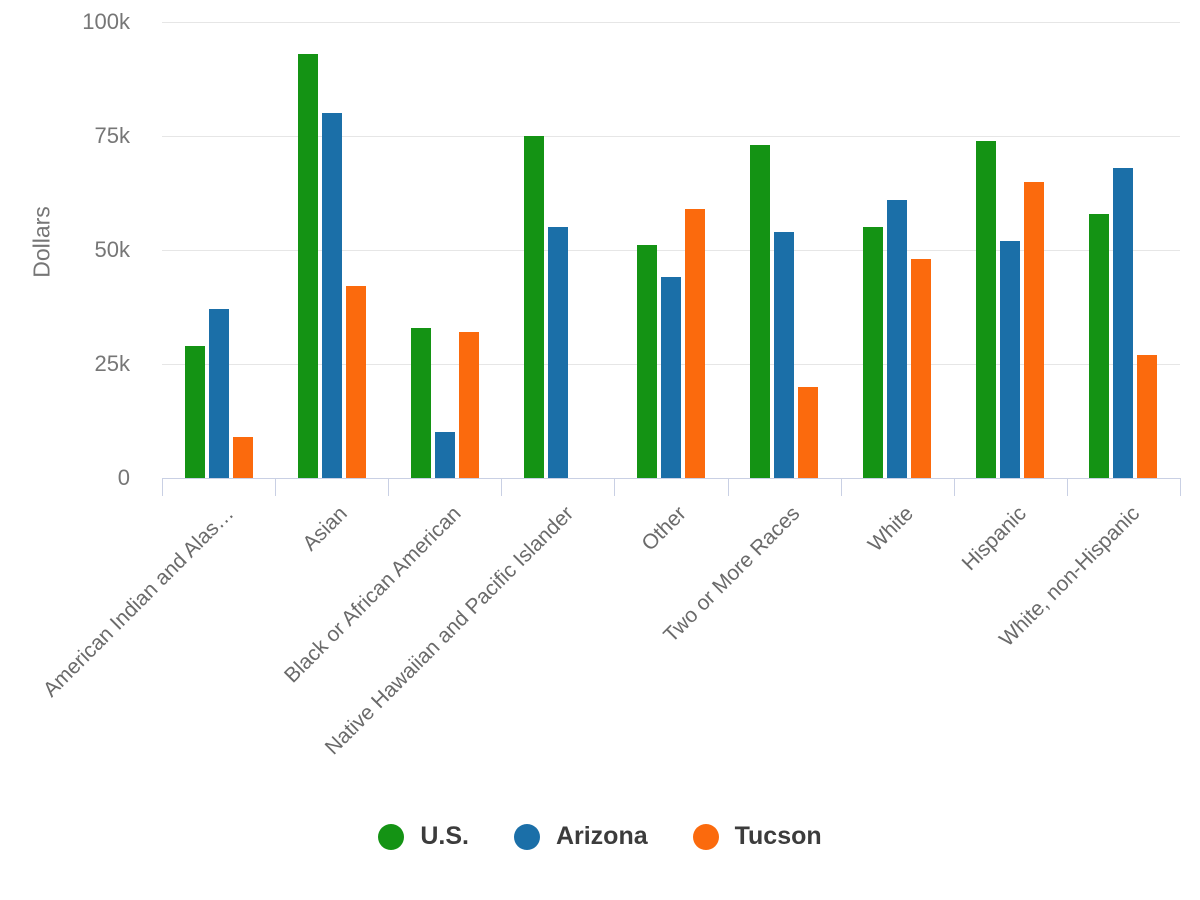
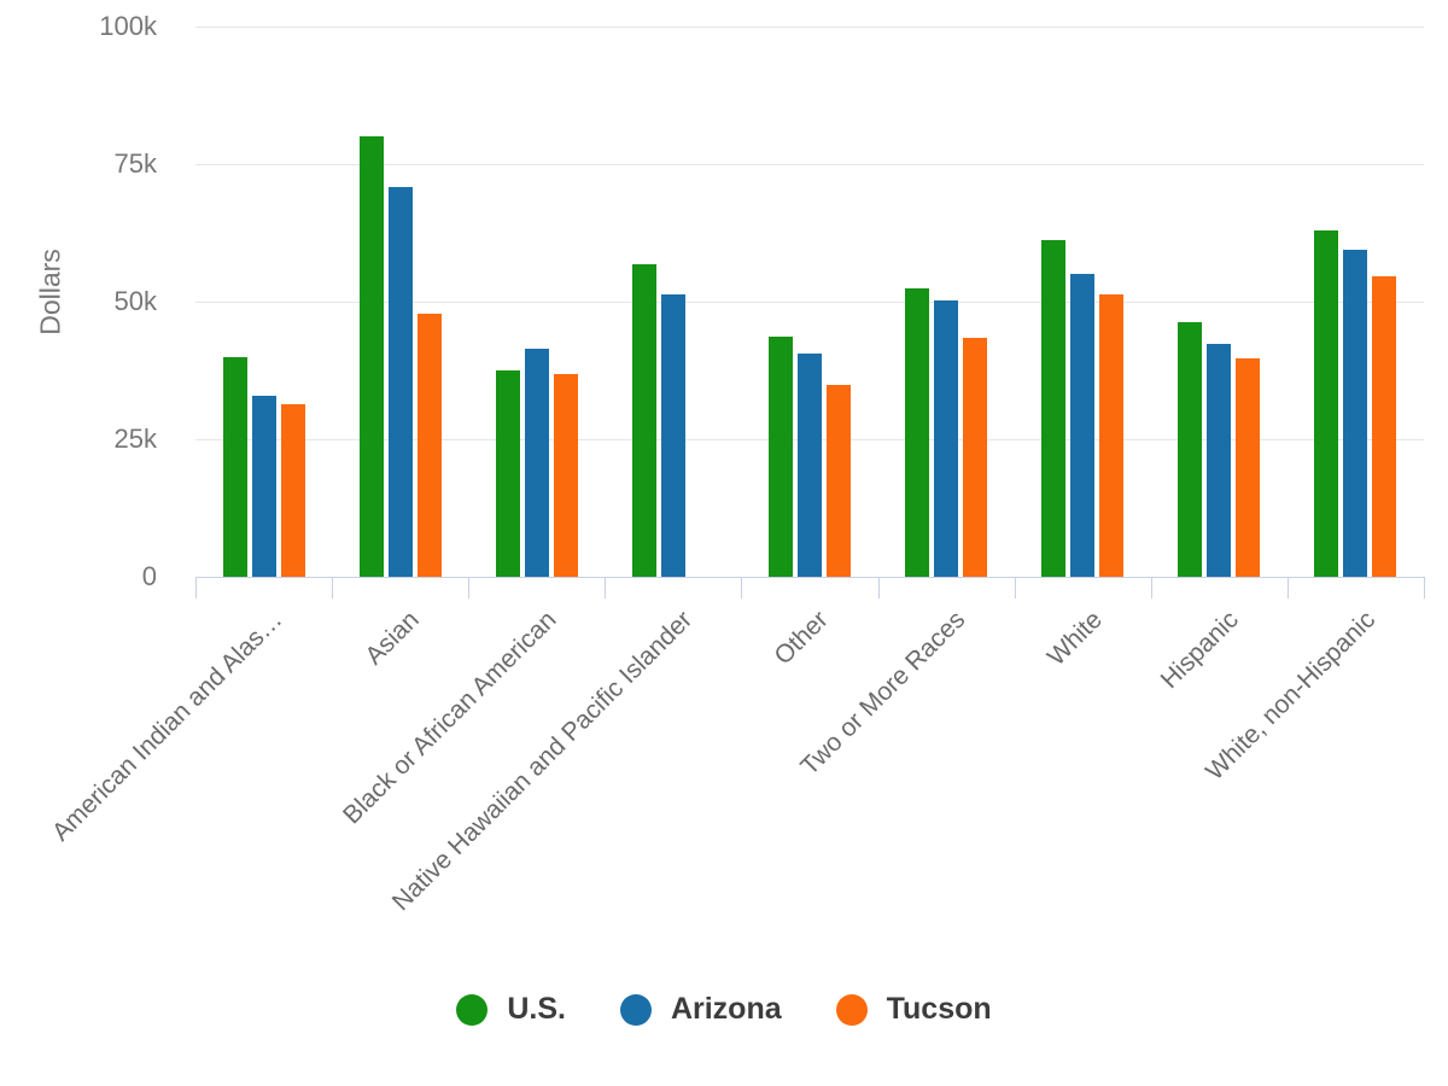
U.S./American Indian and Alas…: 29k -> 40k
Arizona/American Indian and Alas…: 37k -> 33k
Tucson/American Indian and Alas…: 9k -> 31k
U.S./Asian: 93k -> 80k
Arizona/Asian: 80k -> 71k
Tucson/Asian: 42k -> 48k
U.S./Black or African American: 33k -> 38k
Arizona/Black or African American: 10k -> 42k
Tucson/Black or African American: 32k -> 37k
U.S./Native Hawaiian and Pacific Islander: 75k -> 57k
Arizona/Native Hawaiian and Pacific Islander: 55k -> 51k
U.S./Other: 51k -> 44k
Arizona/Other: 44k -> 41k
Tucson/Other: 59k -> 35k
U.S./Two or More Races: 73k -> 52k
Arizona/Two or More Races: 54k -> 50k
Tucson/Two or More Races: 20k -> 43k
U.S./White: 55k -> 61k
Arizona/White: 61k -> 55k
Tucson/White: 48k -> 51k
U.S./Hispanic: 74k -> 46k
Arizona/Hispanic: 52k -> 42k
Tucson/Hispanic: 65k -> 40k
U.S./White, non-Hispanic: 58k -> 63k
Arizona/White, non-Hispanic: 68k -> 59k
Tucson/White, non-Hispanic: 27k -> 55k
